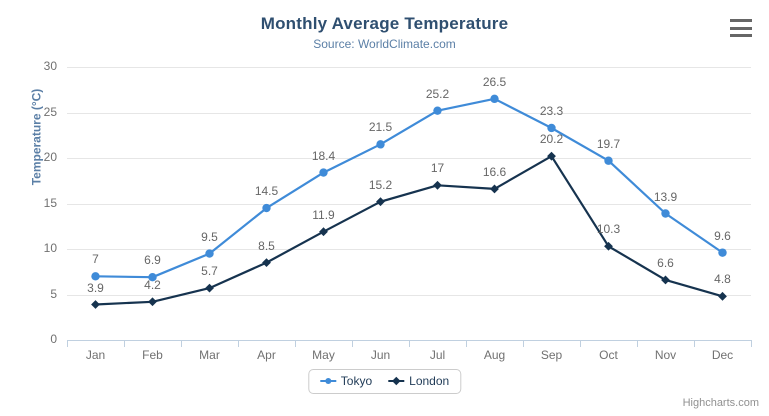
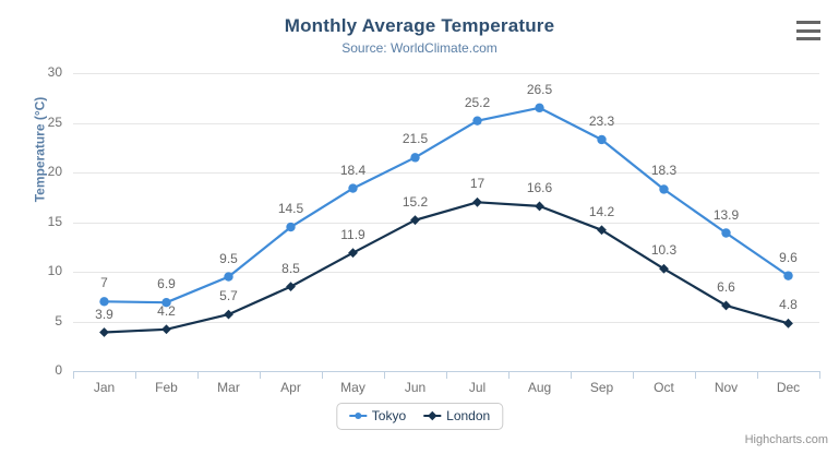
London/Sep: 20.2 -> 14.2
Tokyo/Oct: 19.7 -> 18.3
